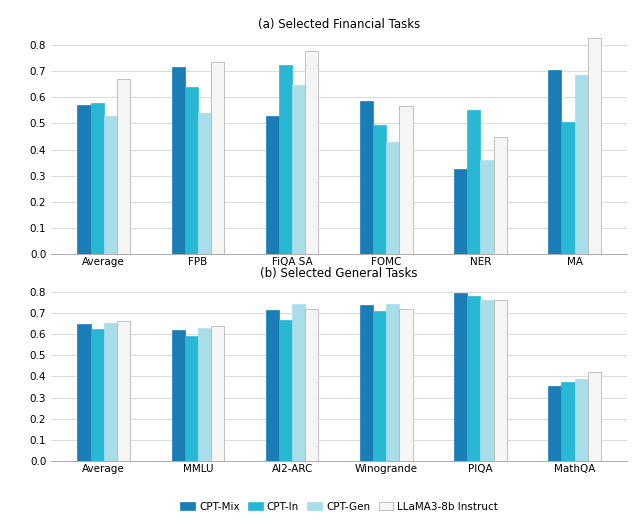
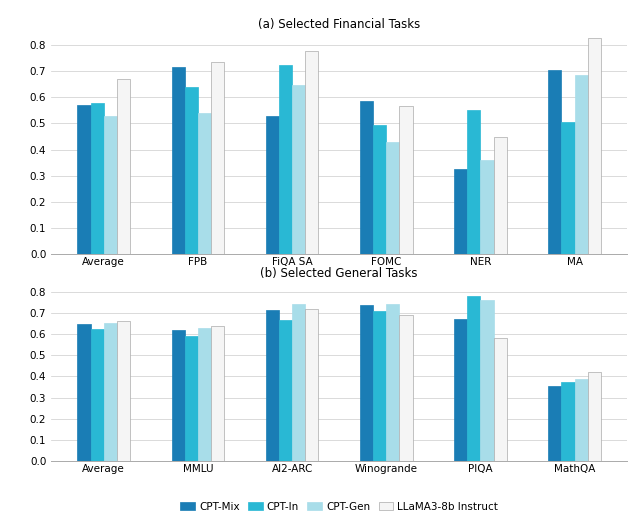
(b) Selected General Tasks/LLaMA3-8b Instruct/Winogrande: 0.718 -> 0.690
(b) Selected General Tasks/CPT-Mix/PIQA: 0.795 -> 0.670
(b) Selected General Tasks/LLaMA3-8b Instruct/PIQA: 0.760 -> 0.580
